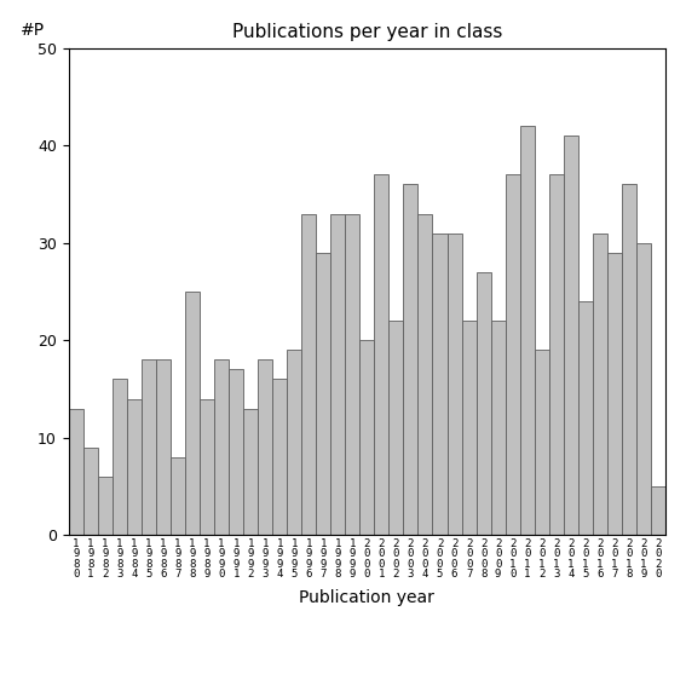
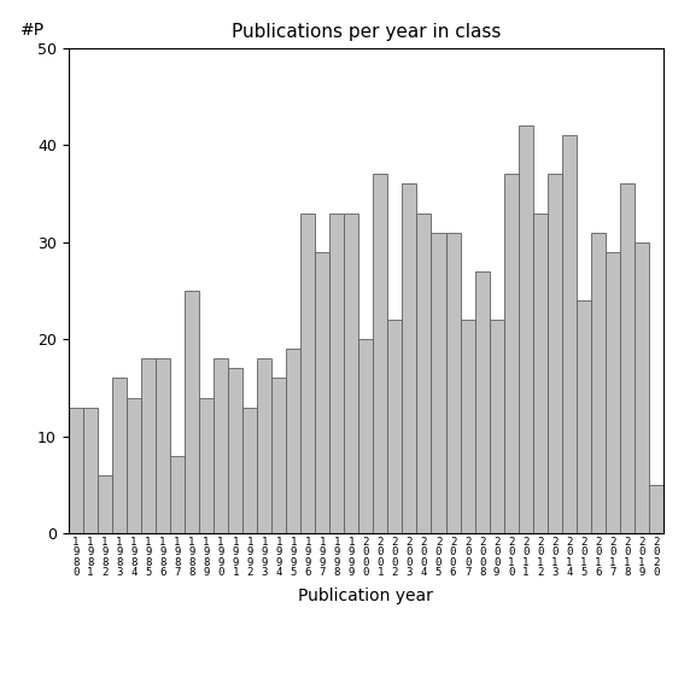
1 9 8 1: 9 -> 13
2 0 1 2: 19 -> 33
